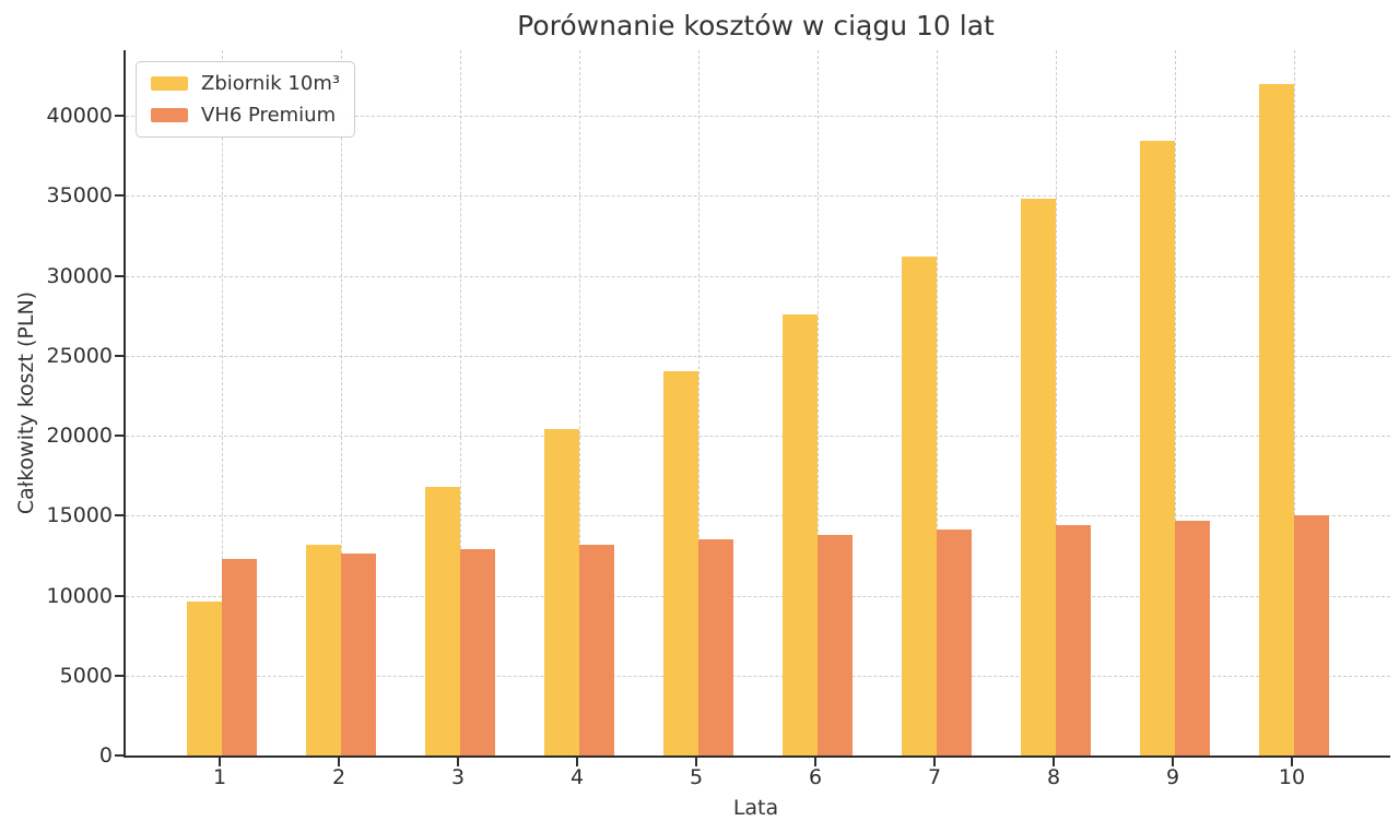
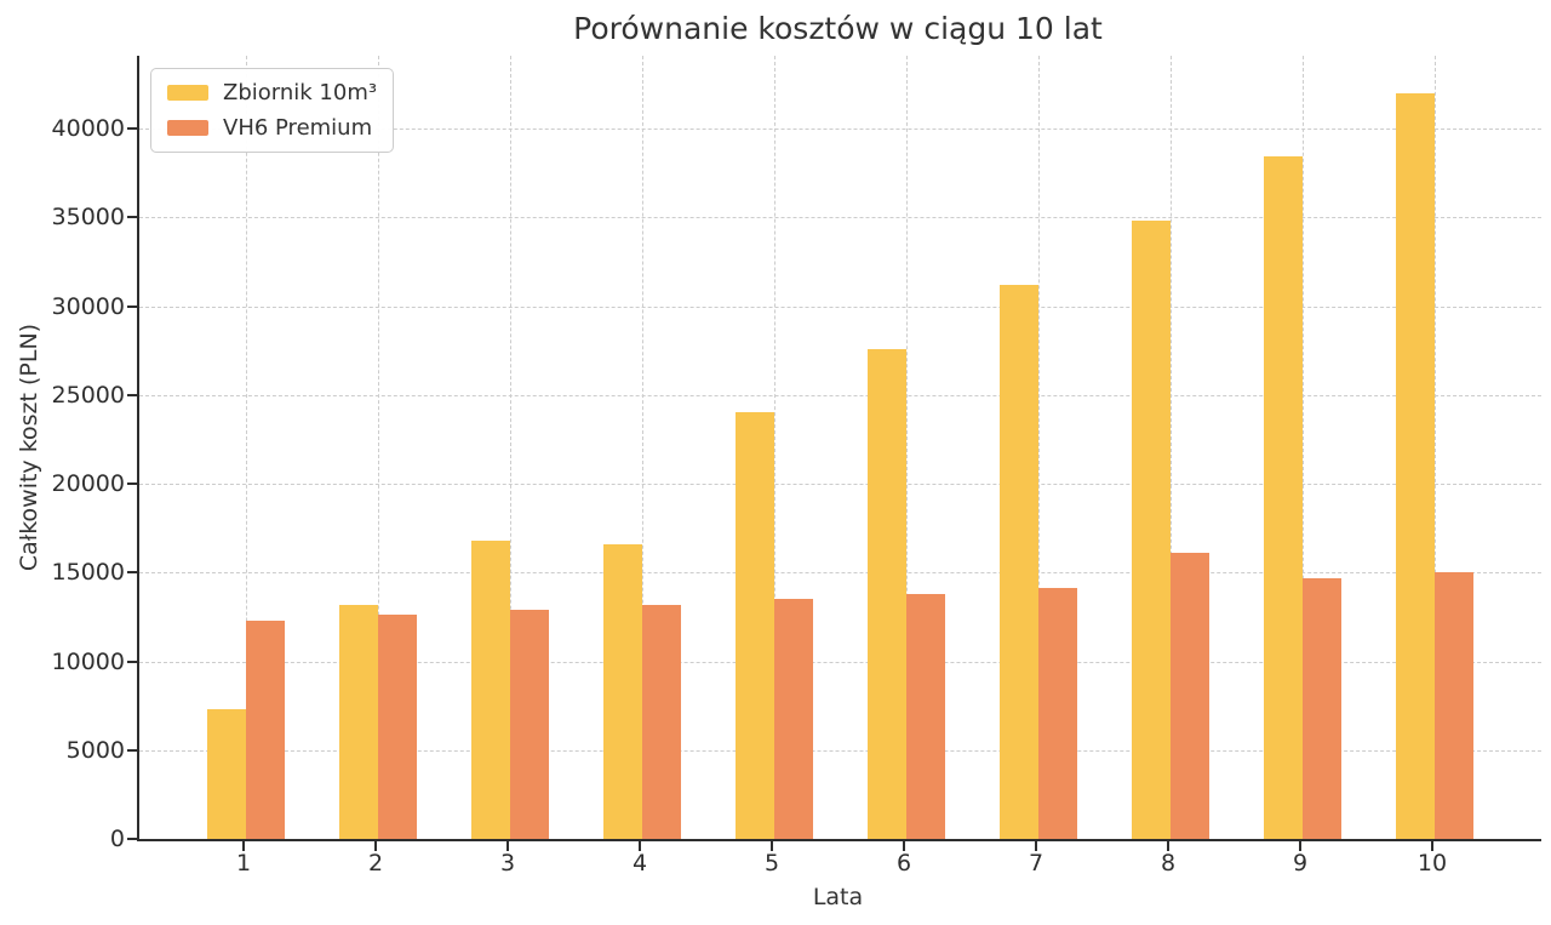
Zbiornik 10m³/1: 9600 -> 7300
Zbiornik 10m³/4: 20400 -> 16600
VH6 Premium/8: 14400 -> 16100
